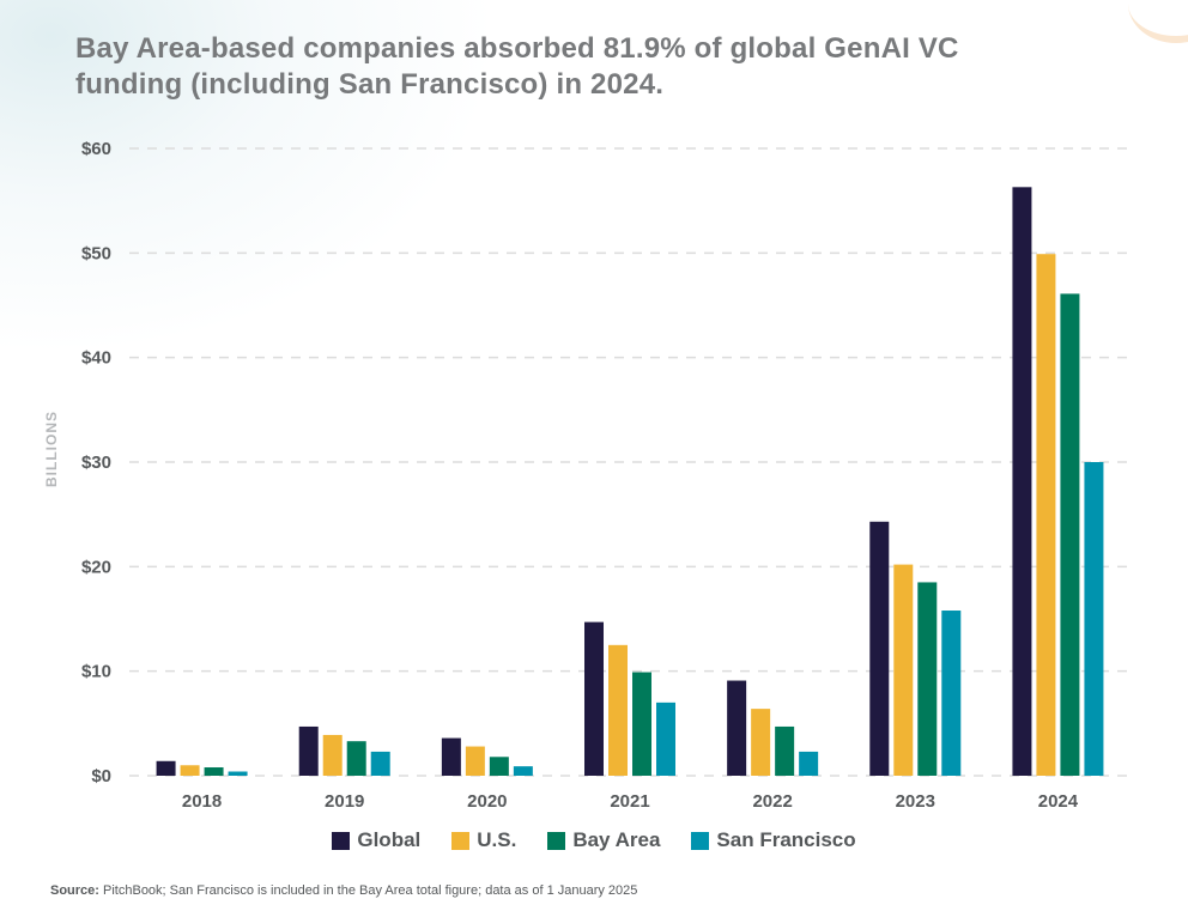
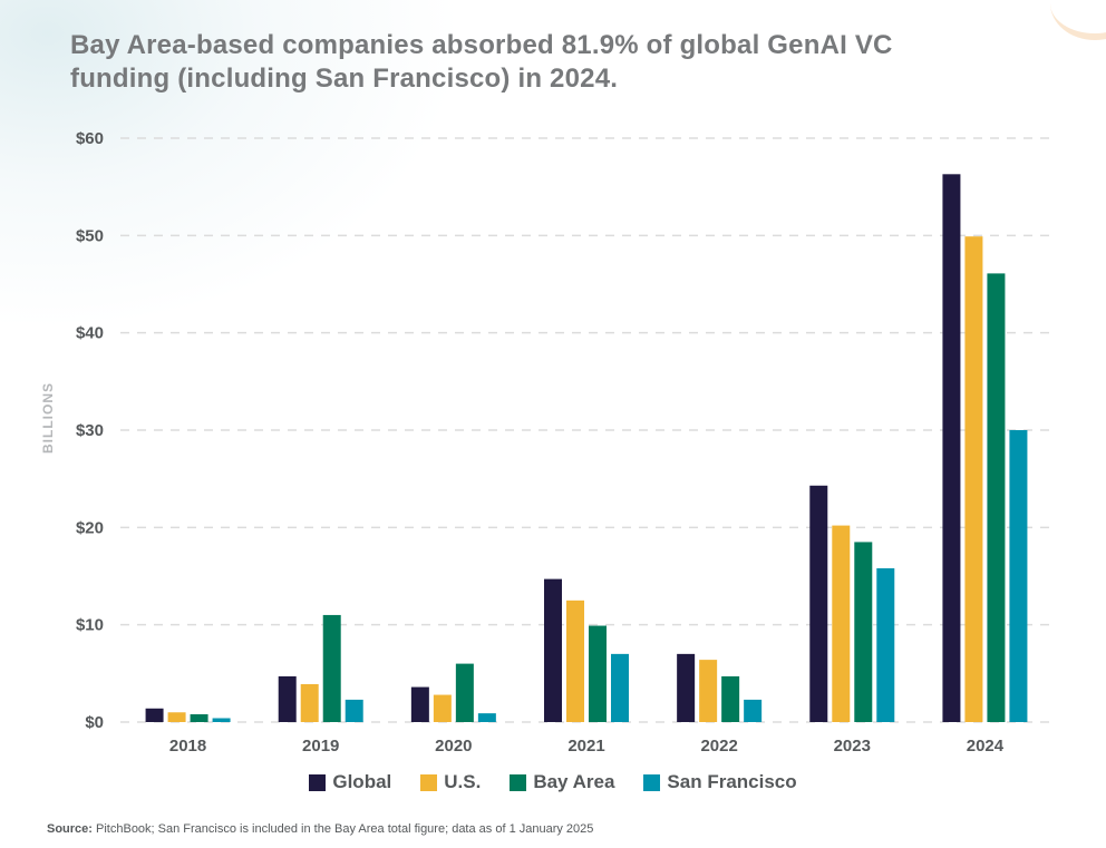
Bay Area/2019: $3 -> $11
Bay Area/2020: $2 -> $6
Global/2022: $9 -> $7
